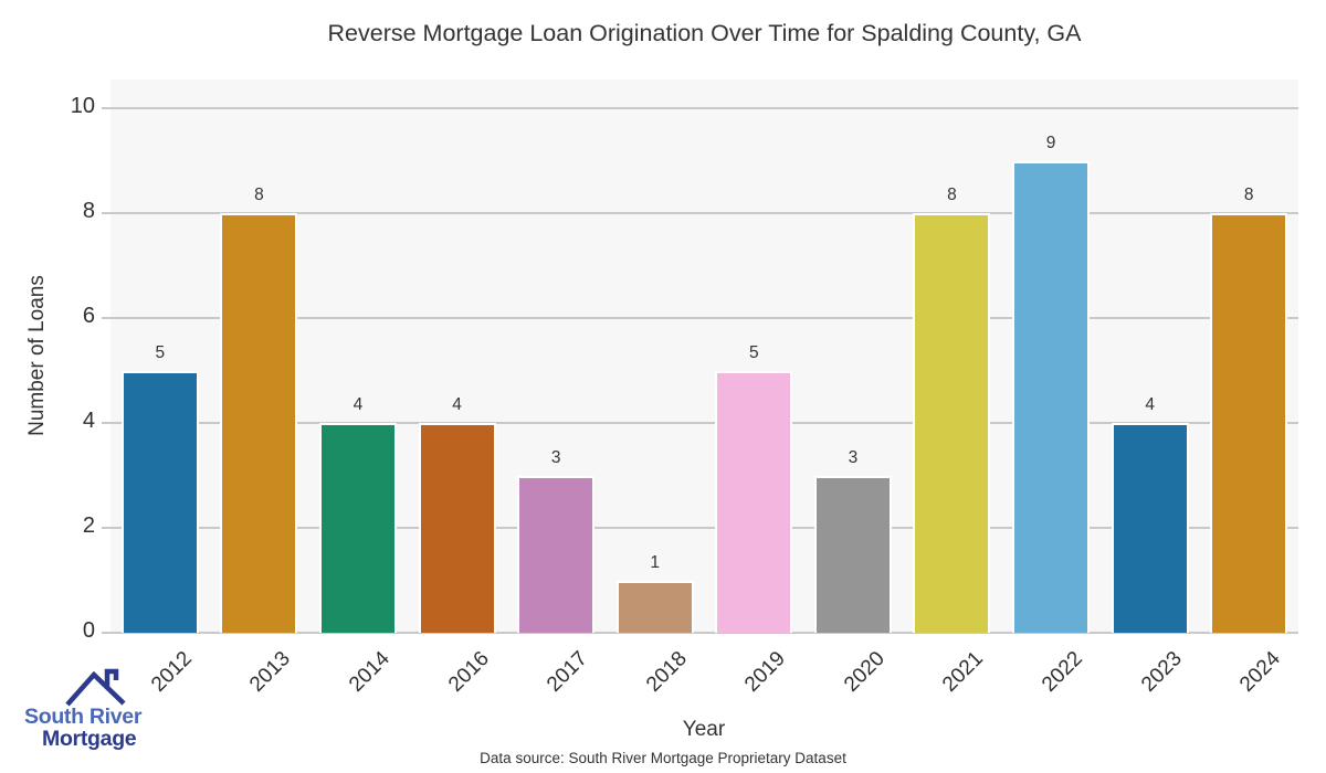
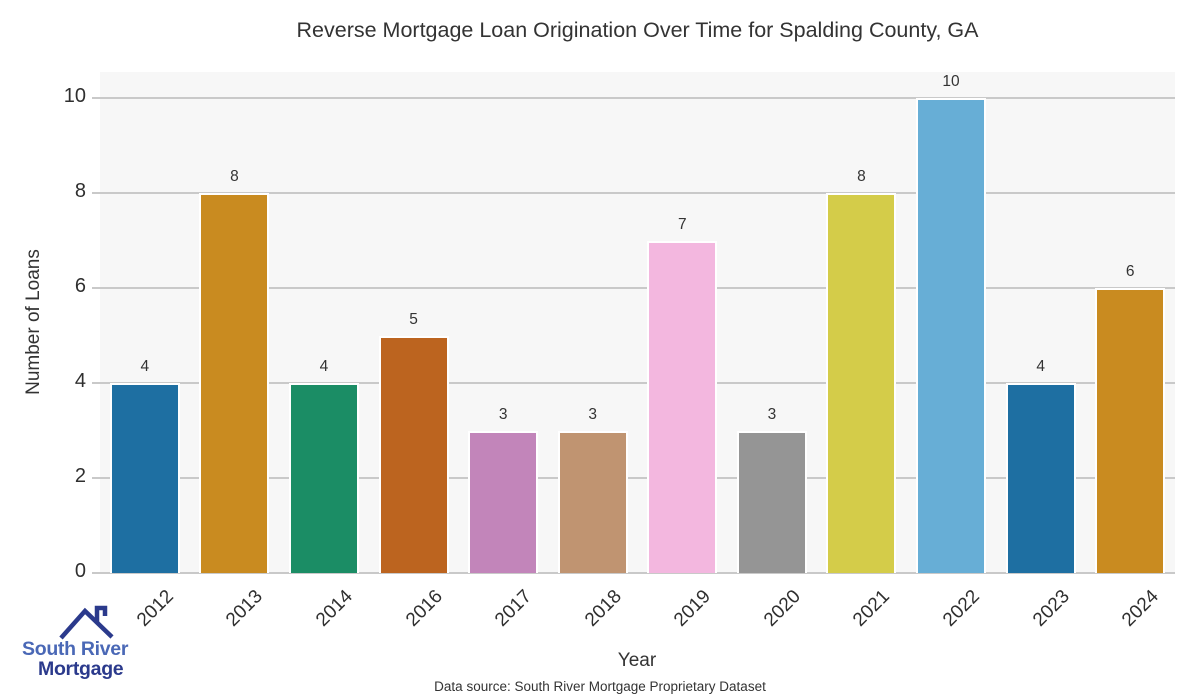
2012: 5 -> 4
2016: 4 -> 5
2018: 1 -> 3
2019: 5 -> 7
2022: 9 -> 10
2024: 8 -> 6
